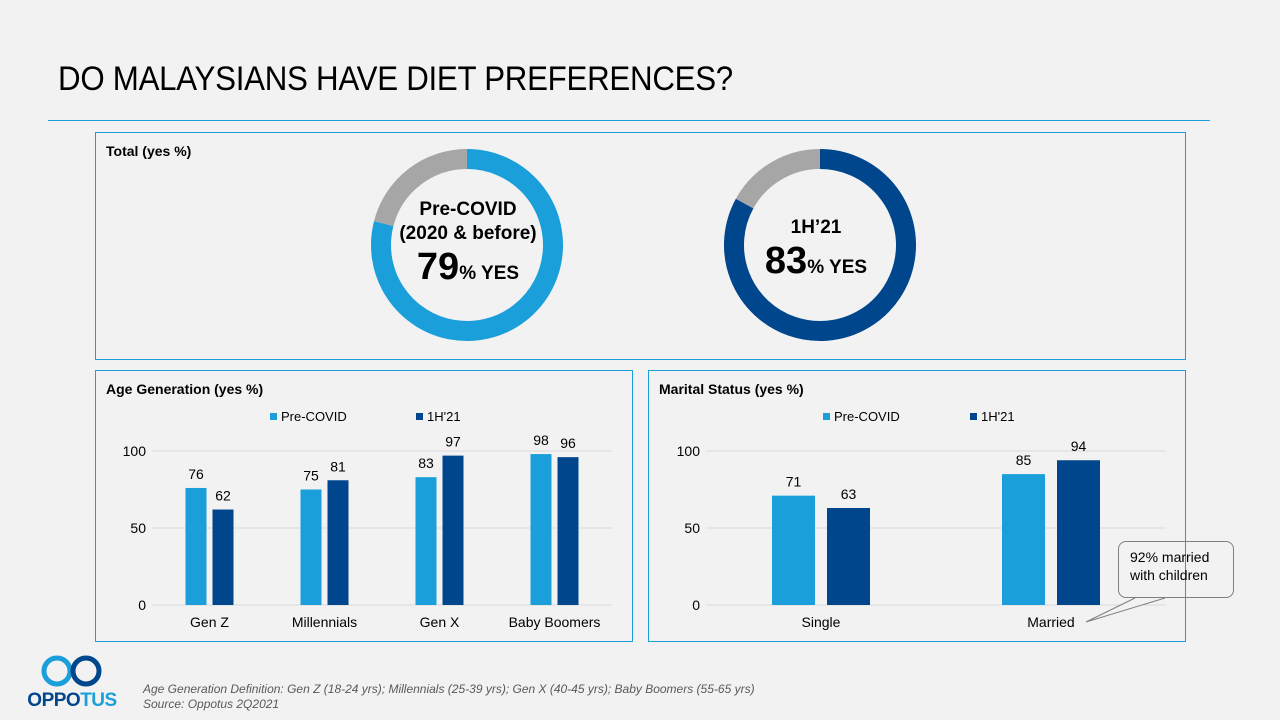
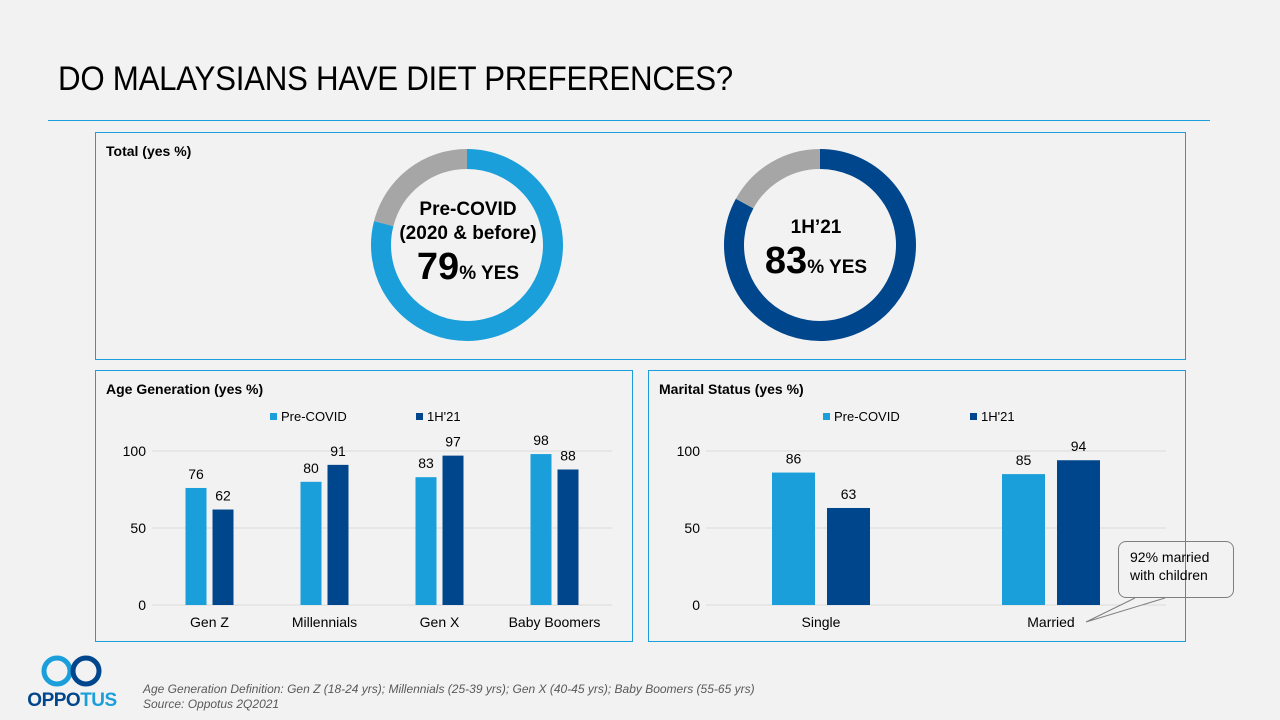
Age Generation (yes %)/Pre-COVID/Millennials: 75 -> 80
Age Generation (yes %)/1H'21/Millennials: 81 -> 91
Age Generation (yes %)/1H'21/Baby Boomers: 96 -> 88
Marital Status (yes %)/Pre-COVID/Single: 71 -> 86
